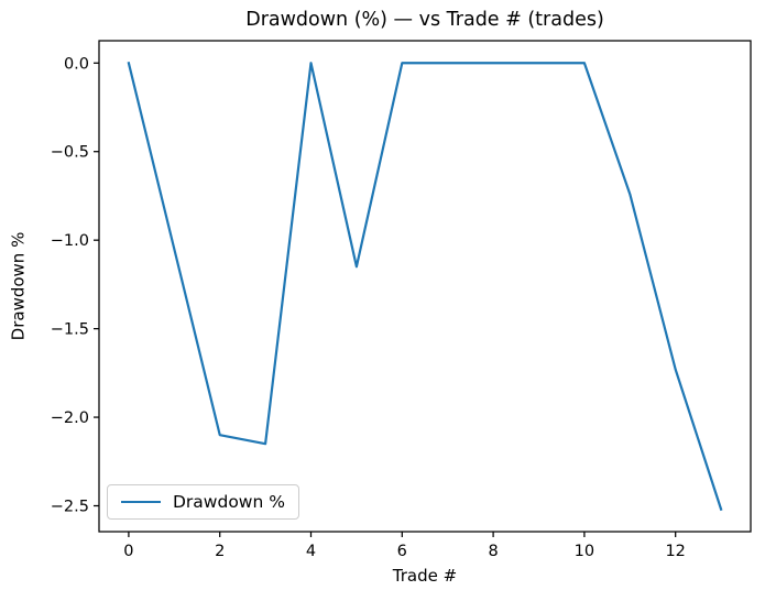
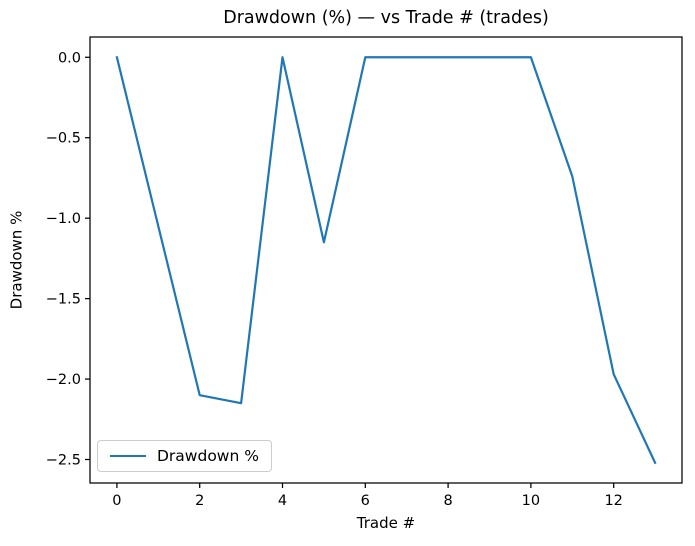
12: -1.73 -> -1.97
